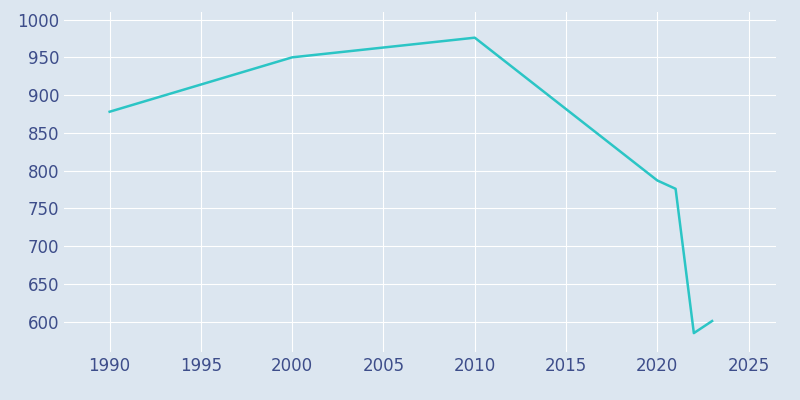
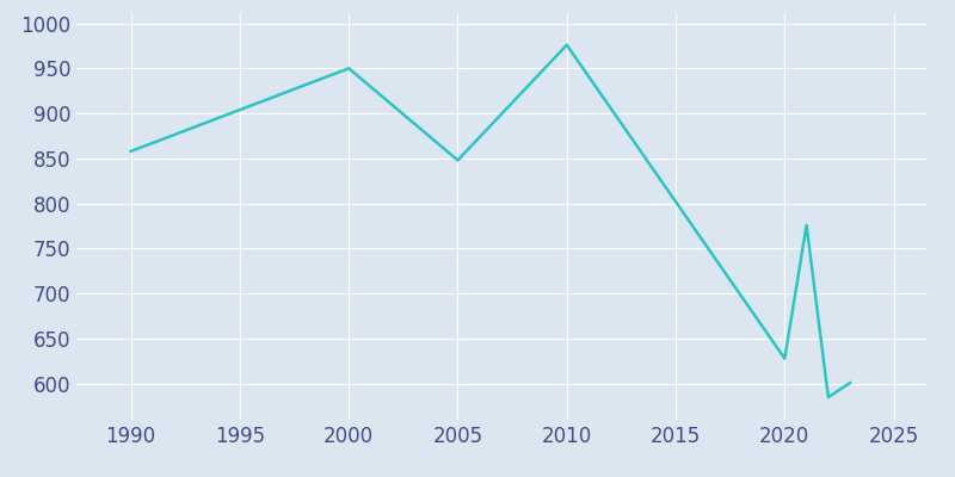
1990: 878 -> 858
2005: 963 -> 848
2020: 787 -> 628
